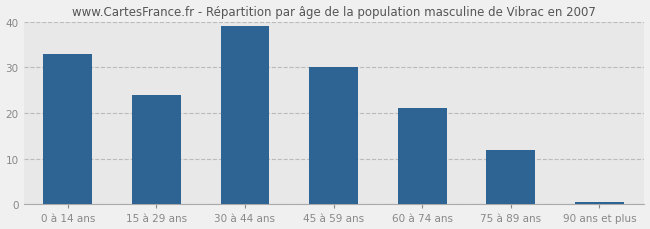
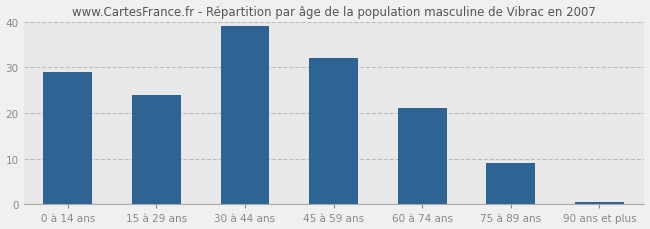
0 à 14 ans: 33.0 -> 29.0
45 à 59 ans: 30.0 -> 32.0
75 à 89 ans: 12.0 -> 9.0
